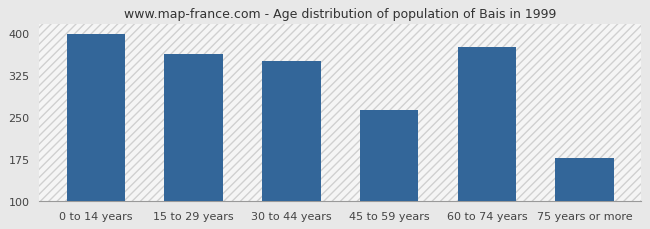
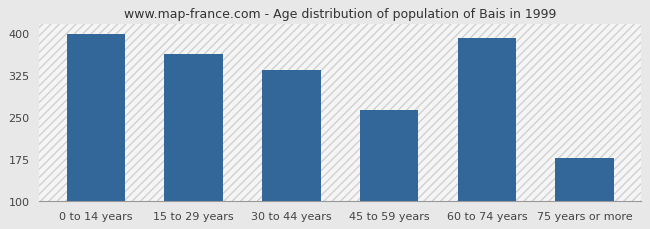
30 to 44 years: 350 -> 334
60 to 74 years: 374 -> 390
